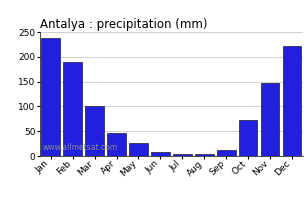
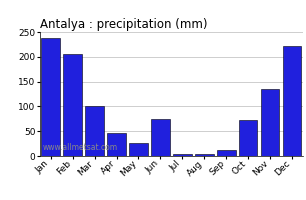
Feb: 190 -> 205
Jun: 8 -> 75
Nov: 148 -> 135
